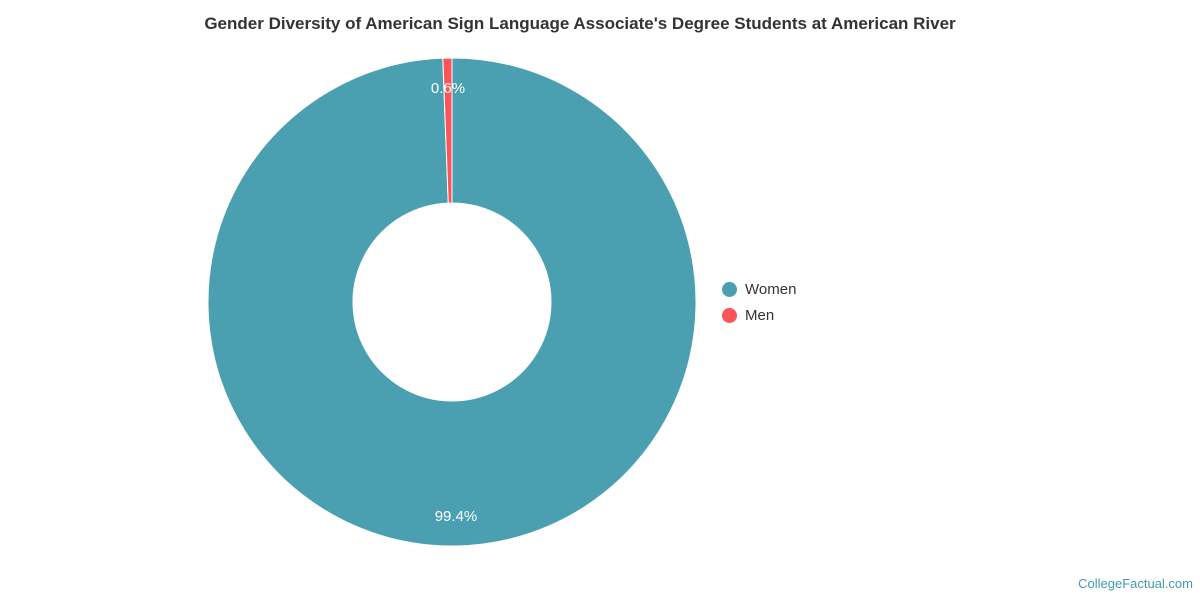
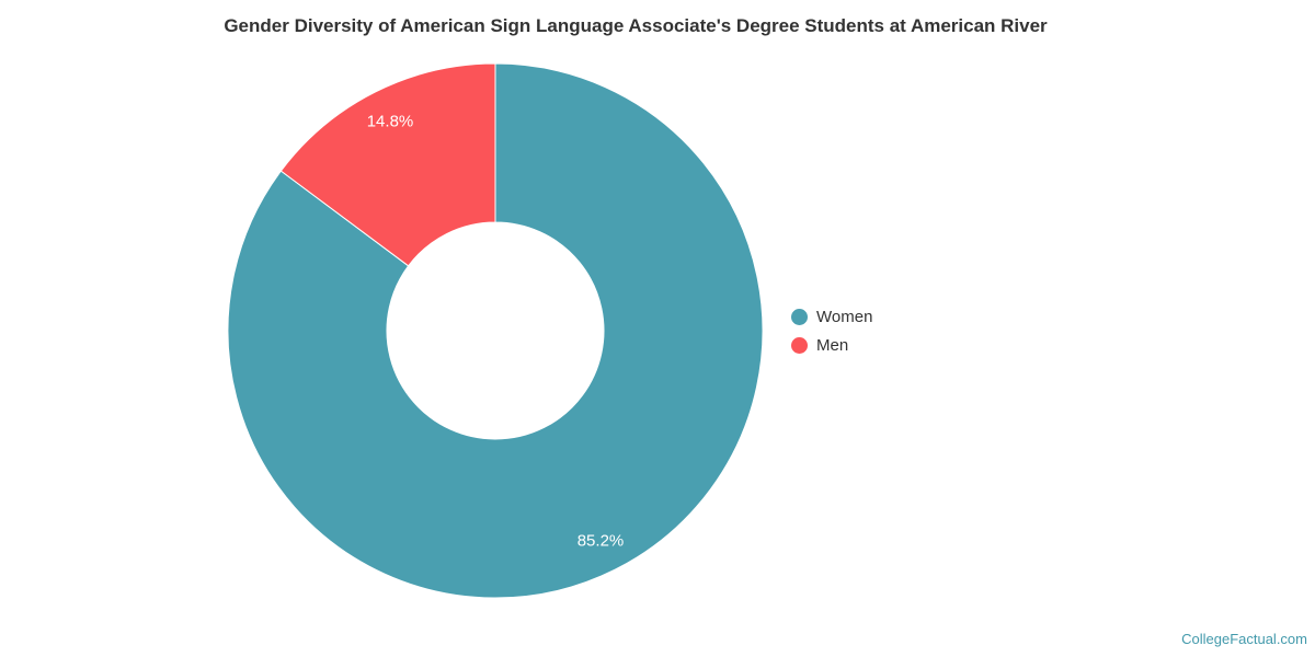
Women: 99.4% -> 85.2%
Men: 0.6% -> 14.8%
